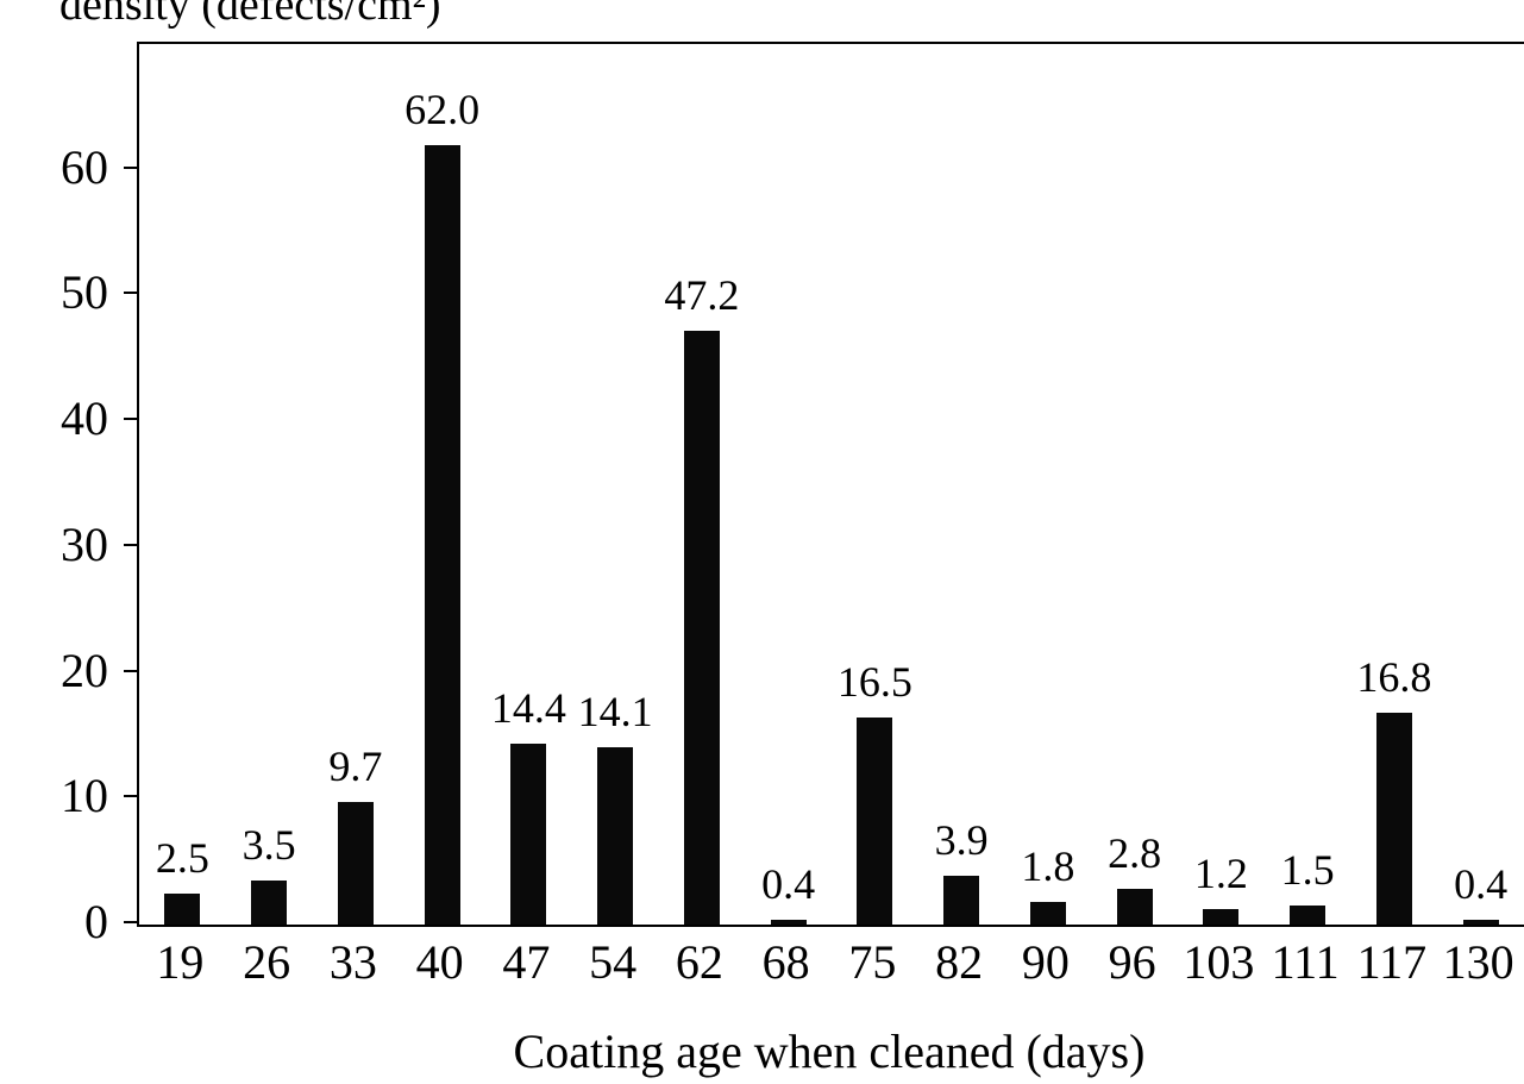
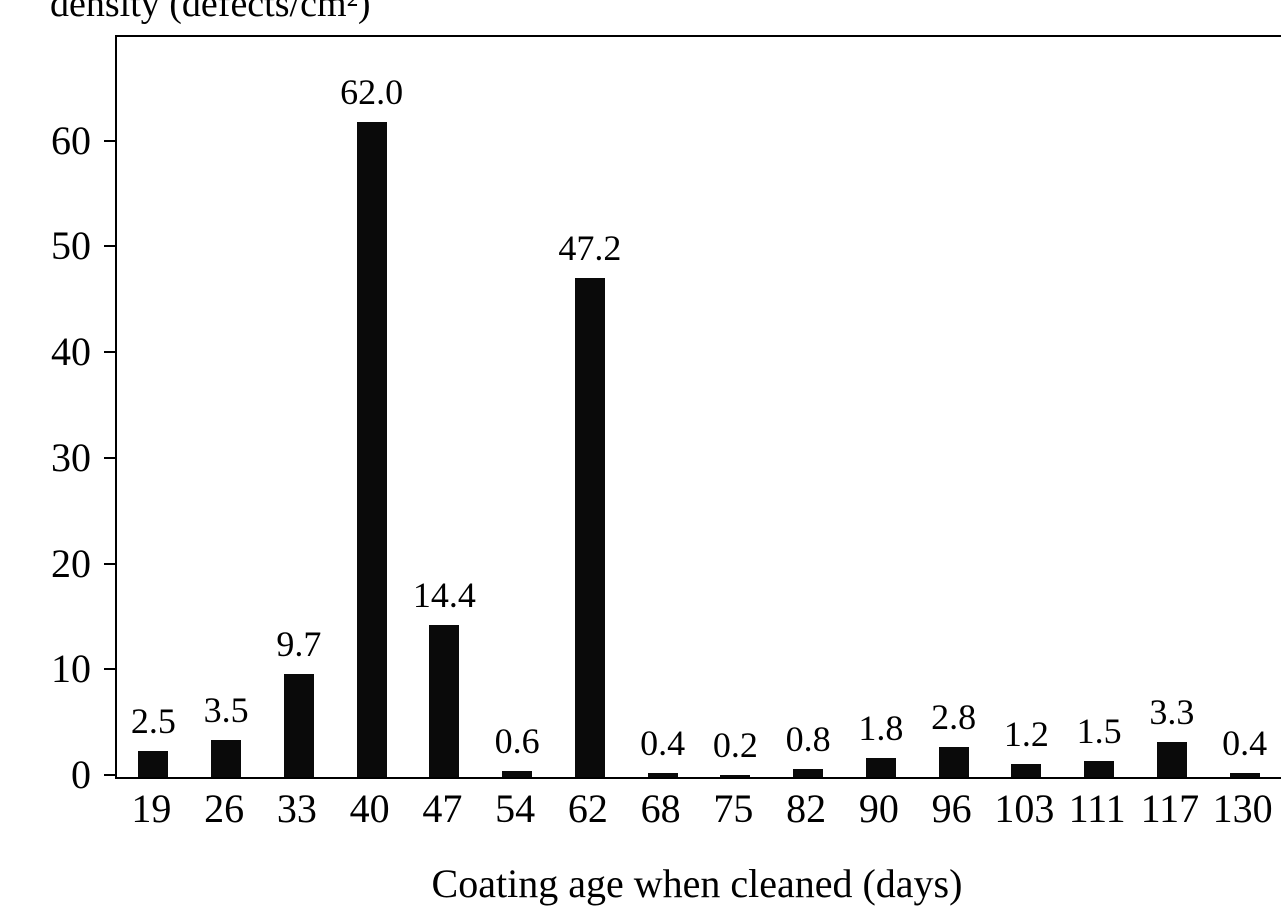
54: 14.1 -> 0.6
75: 16.5 -> 0.2
82: 3.9 -> 0.8
117: 16.8 -> 3.3
